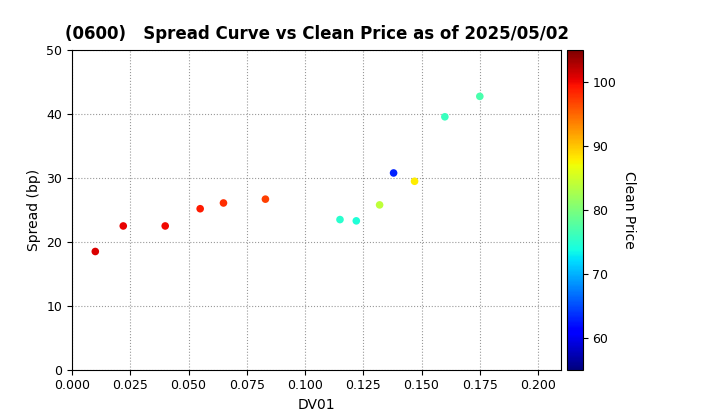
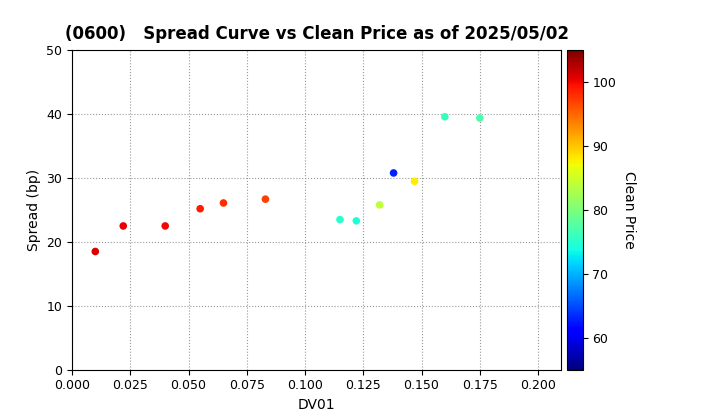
0.175: 42.8 -> 39.4
